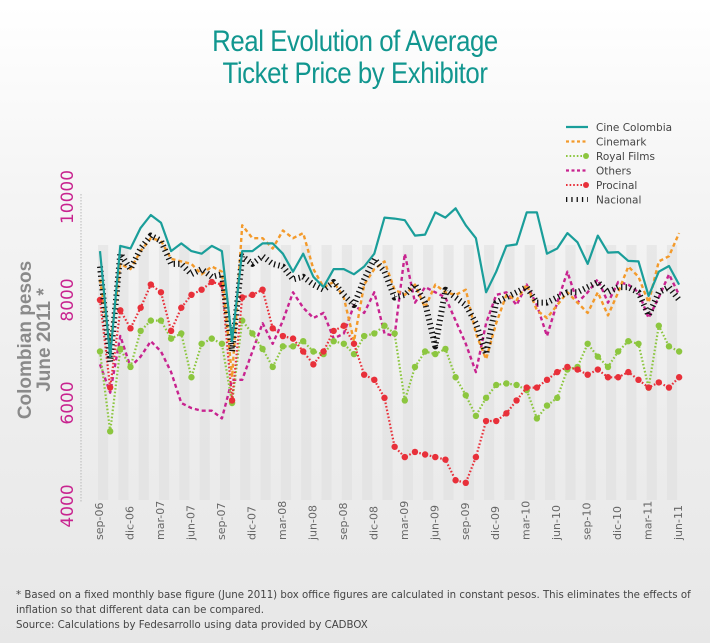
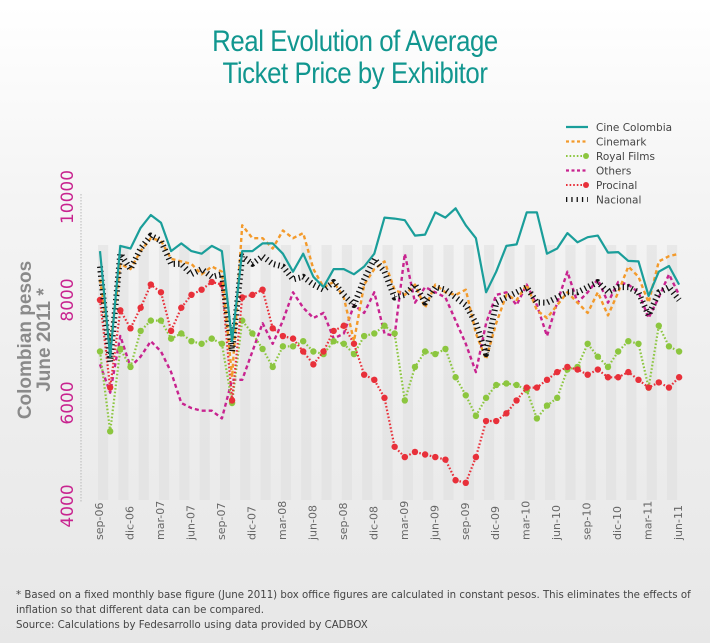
Royal Films/jun-07: 6500 -> 7200
Nacional/jun-09: 7100 -> 8200
Cine Colombia/sep-10: 8700 -> 9200
Cinemark/jun-11: 9300 -> 8900
